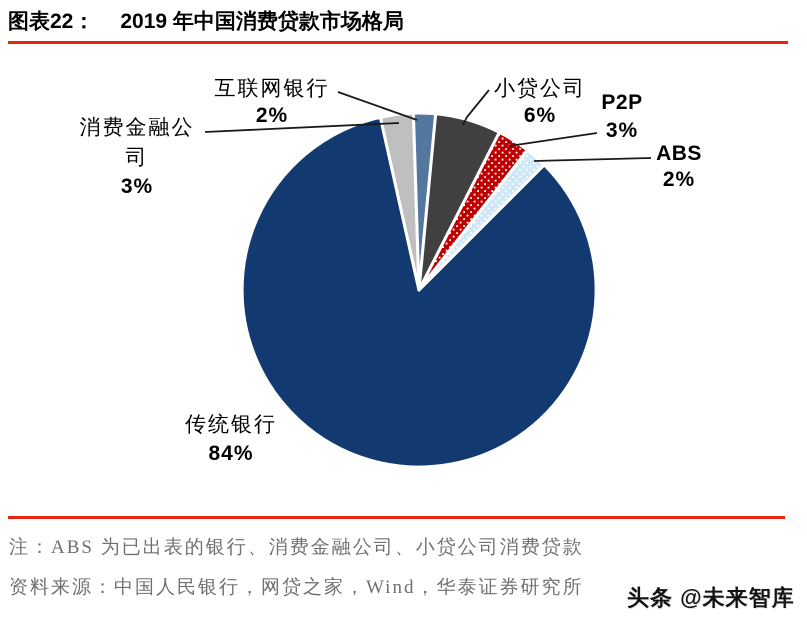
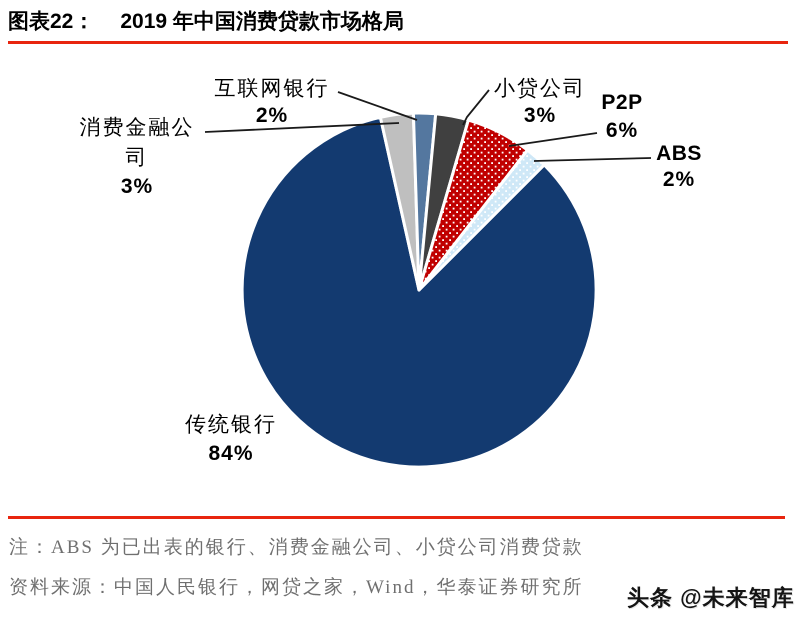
小贷公司: 6% -> 3%
P2P: 3% -> 6%
